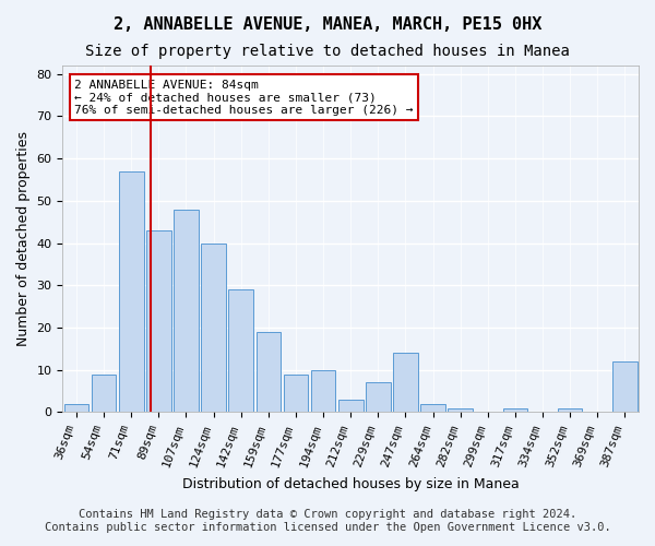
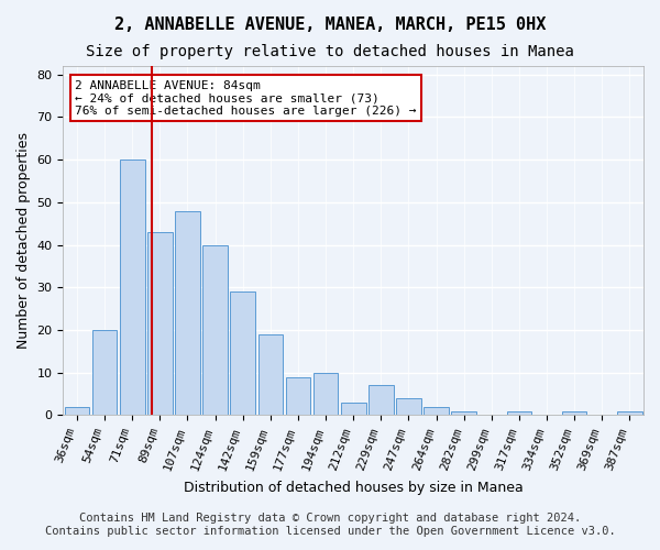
54sqm: 9 -> 20
71sqm: 57 -> 60
247sqm: 14 -> 4
387sqm: 12 -> 1
